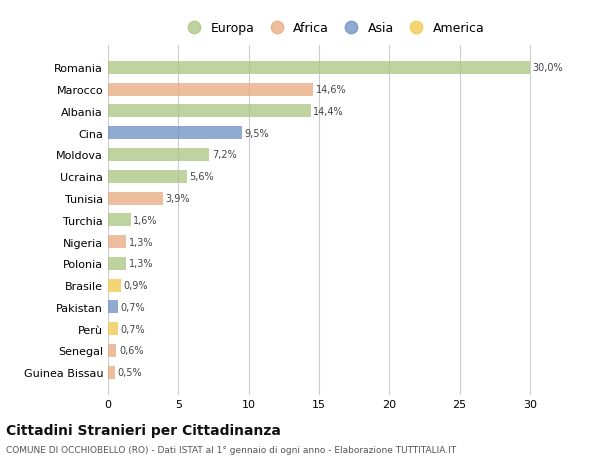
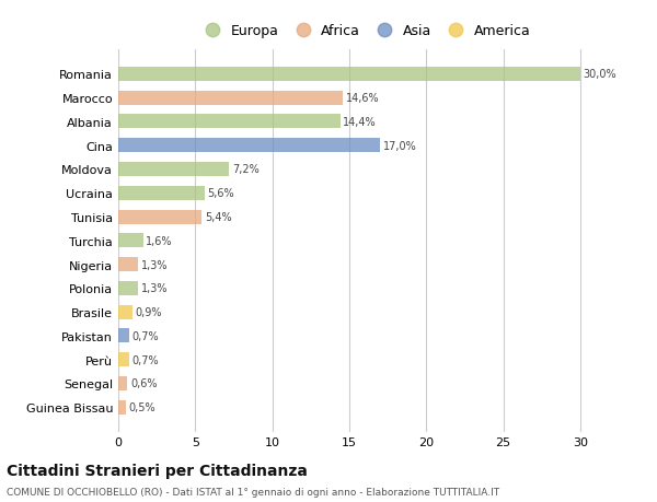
Cina: 9,5% -> 17,0%
Tunisia: 3,9% -> 5,4%
